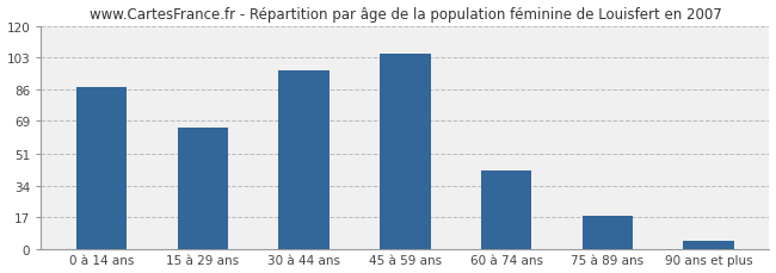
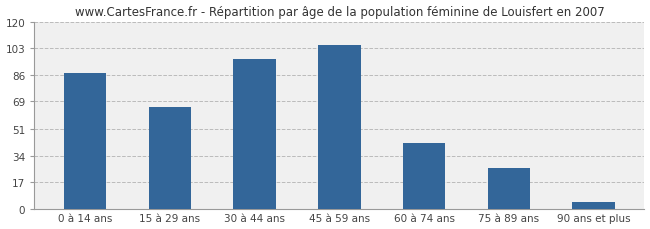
75 à 89 ans: 18 -> 26
